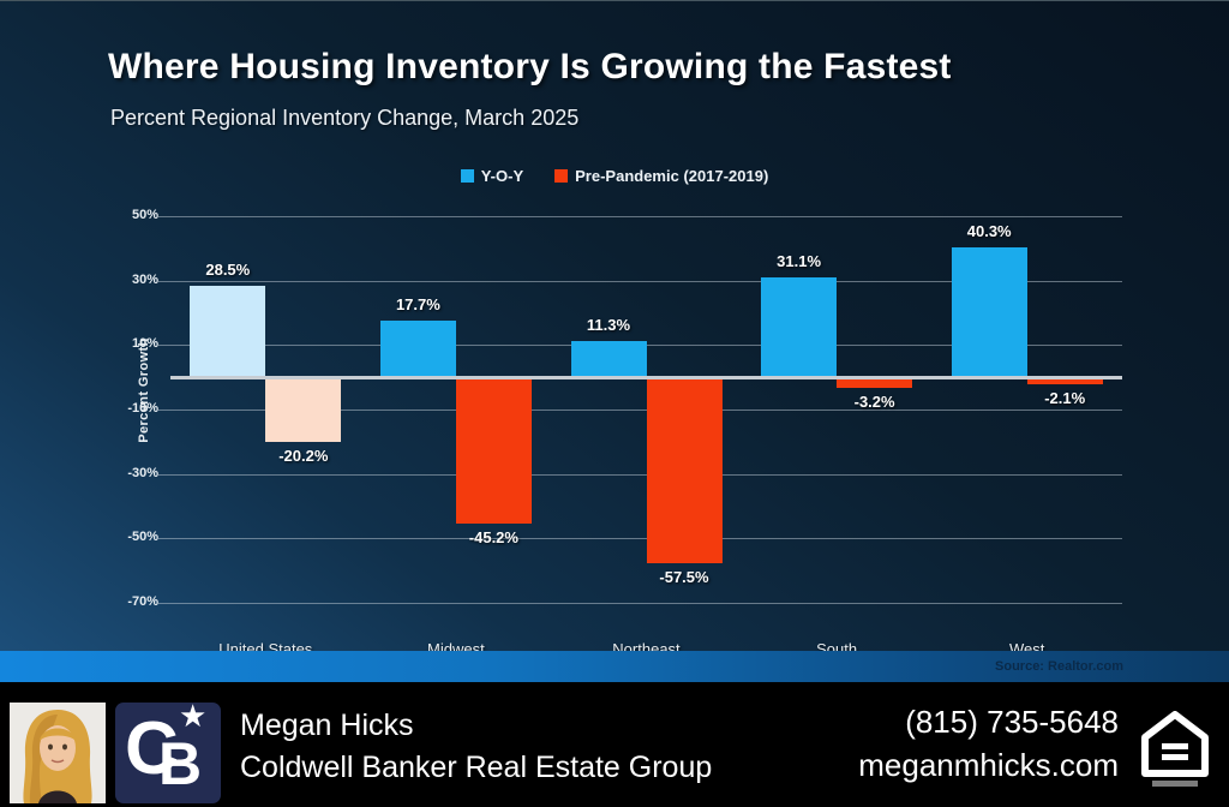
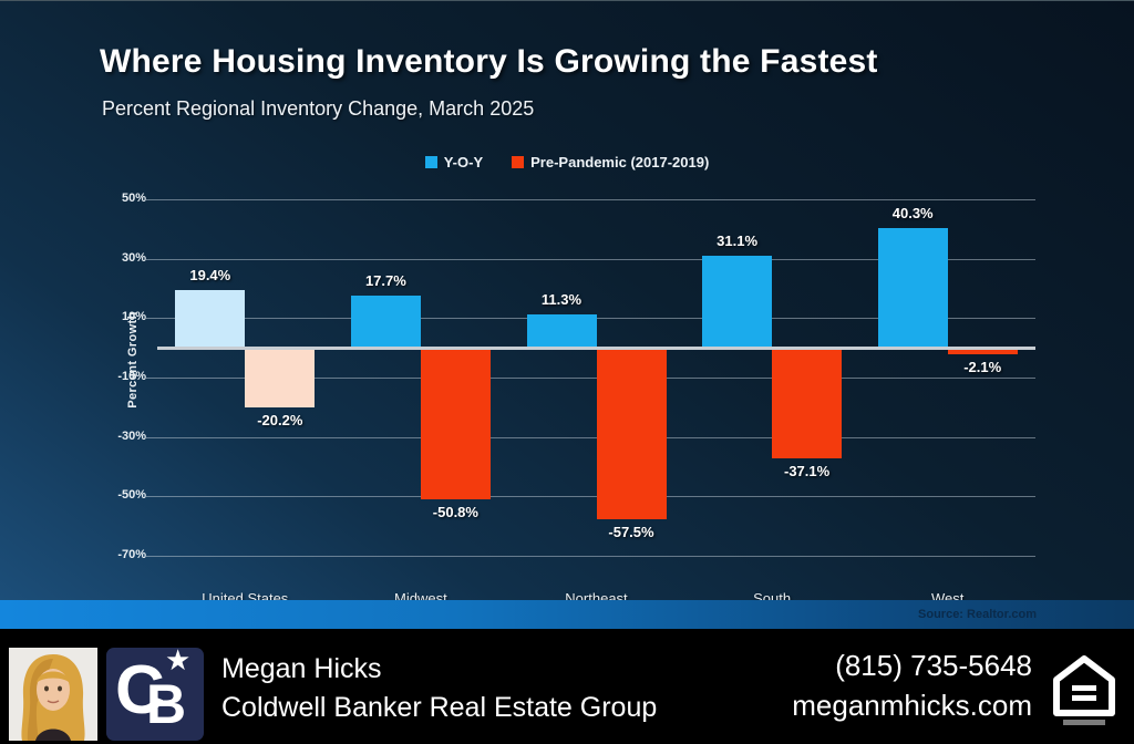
Y-O-Y/United States: 28.5% -> 19.4%
Pre-Pandemic (2017-2019)/Midwest: -45.2% -> -50.8%
Pre-Pandemic (2017-2019)/South: -3.2% -> -37.1%
